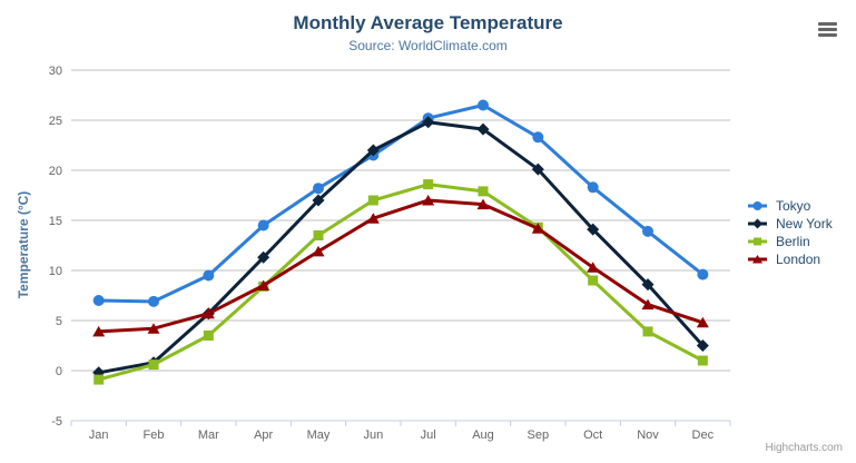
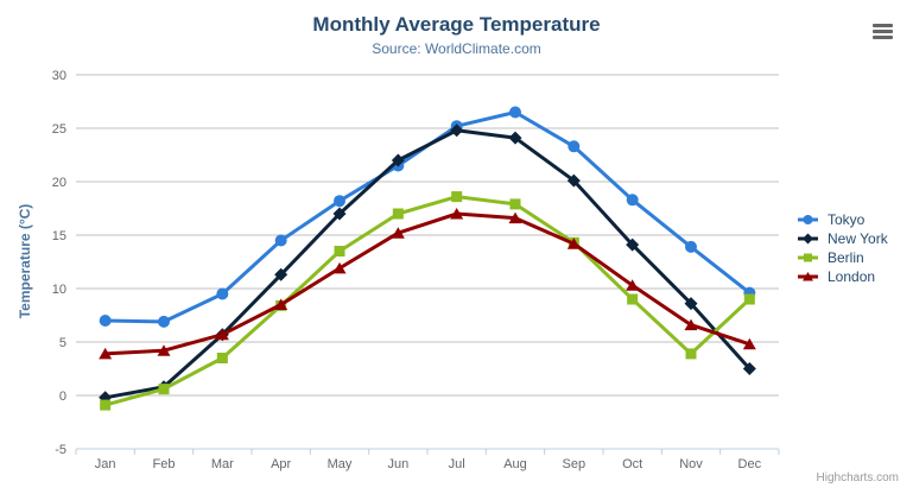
Berlin/Dec: 1 -> 9
